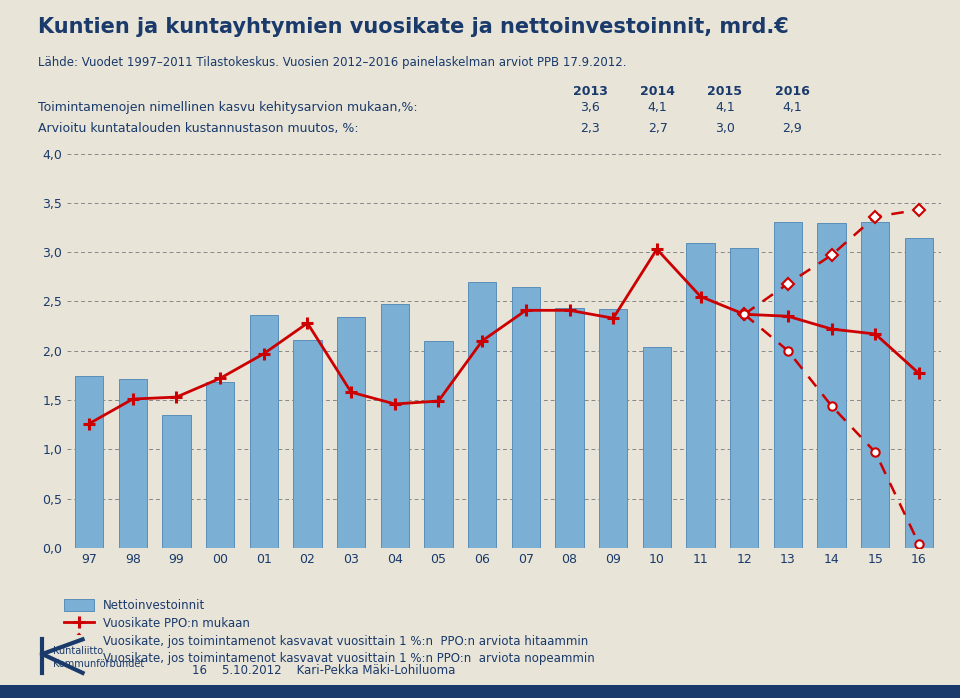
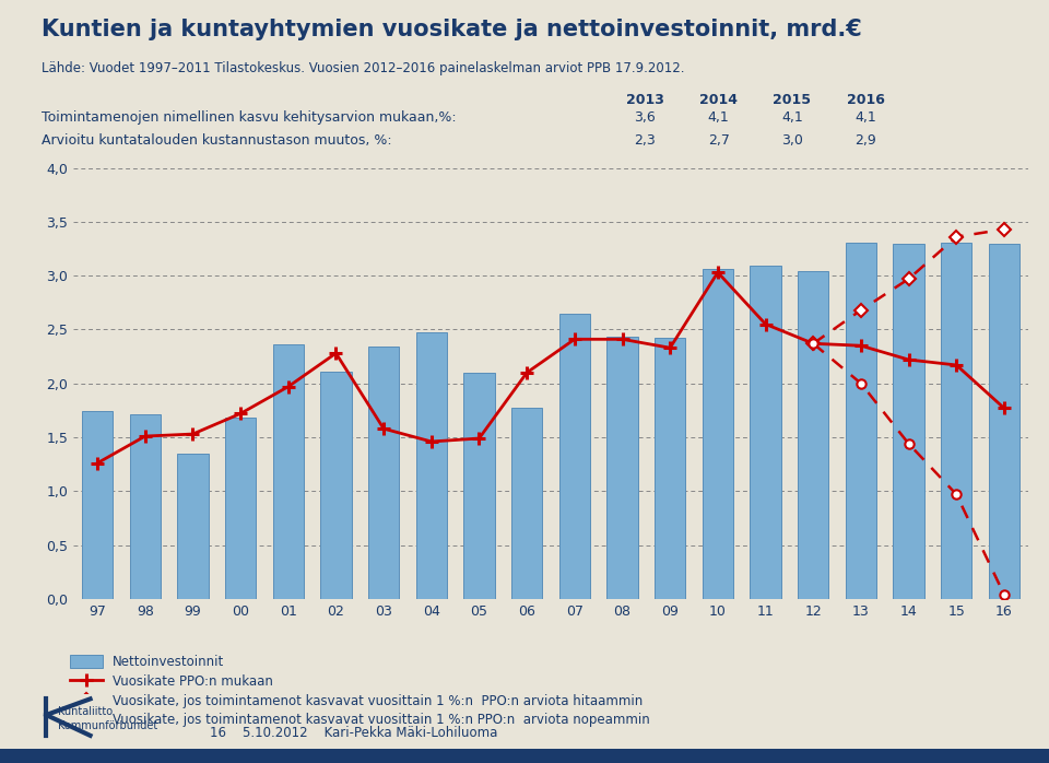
Nettoinvestoinnit/06: 2,70 -> 1,77
Nettoinvestoinnit/10: 2,04 -> 3,06
Nettoinvestoinnit/16: 3,14 -> 3,30
